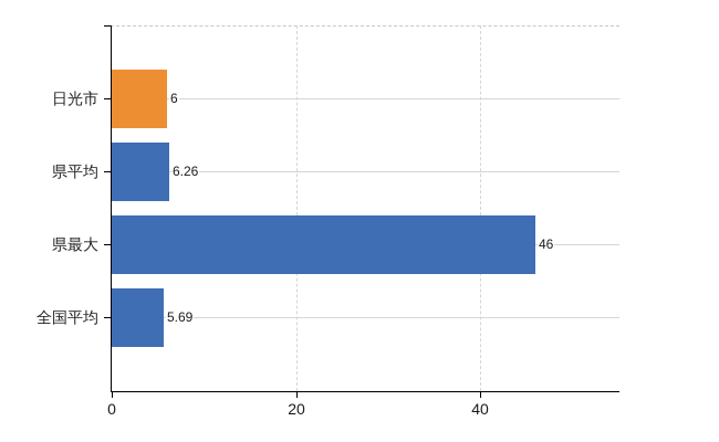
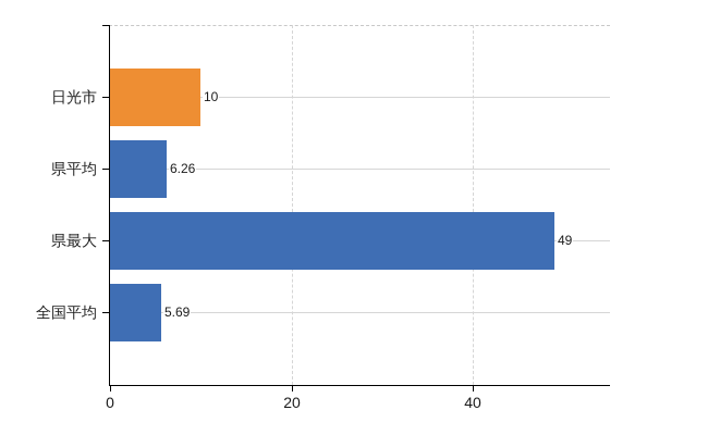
日光市: 6 -> 10
県最大: 46 -> 49
